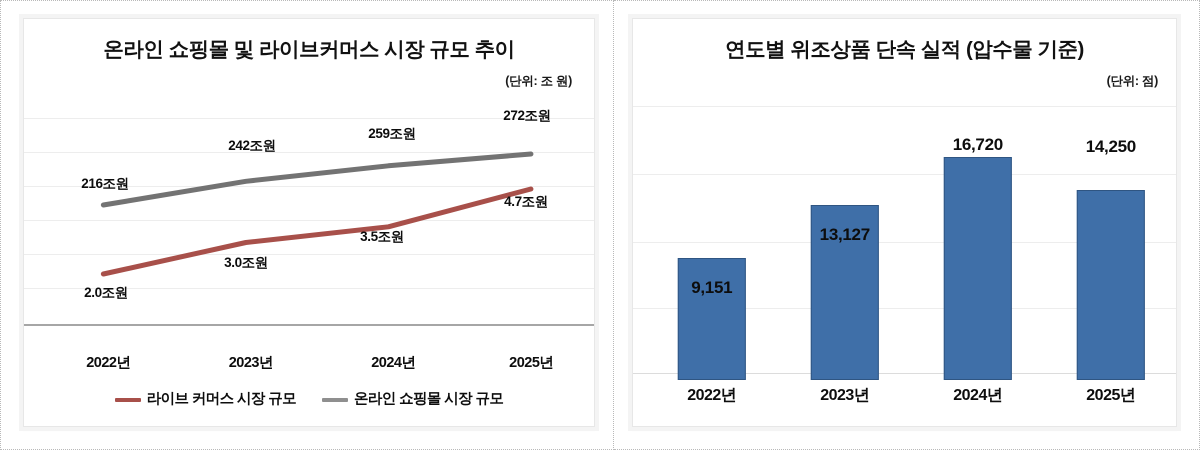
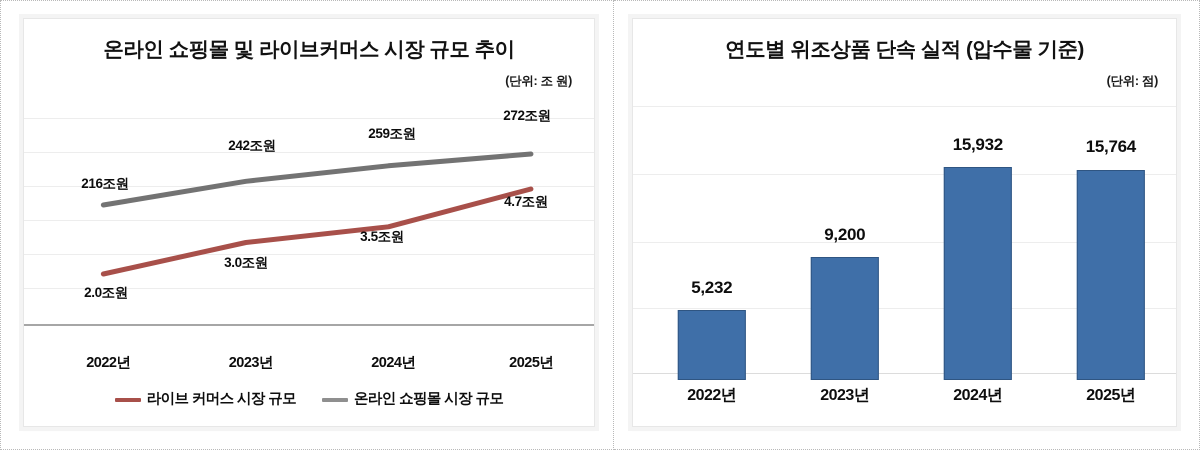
연도별 위조상품 단속 실적 (압수물 기준)/2022년: 9,151 -> 5,232
연도별 위조상품 단속 실적 (압수물 기준)/2023년: 13,127 -> 9,200
연도별 위조상품 단속 실적 (압수물 기준)/2024년: 16,720 -> 15,932
연도별 위조상품 단속 실적 (압수물 기준)/2025년: 14,250 -> 15,764
